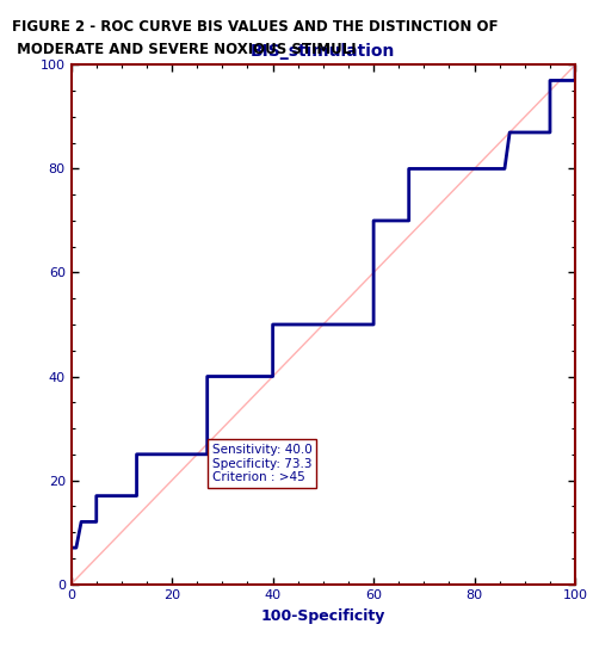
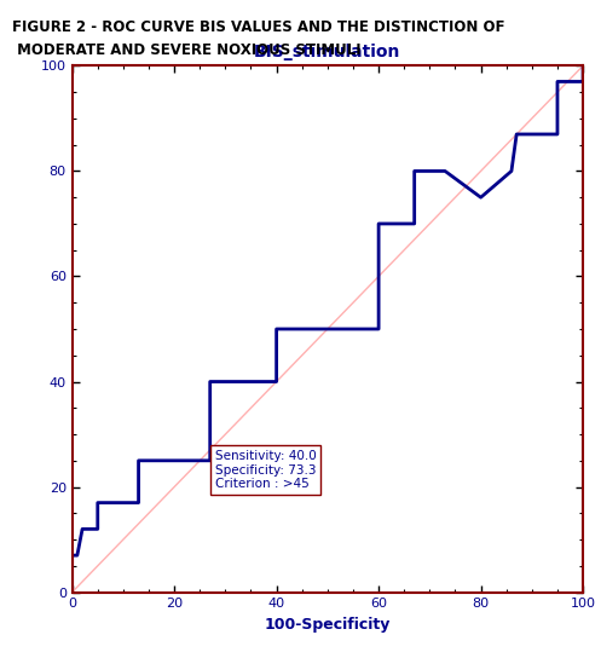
80: 80 -> 75
